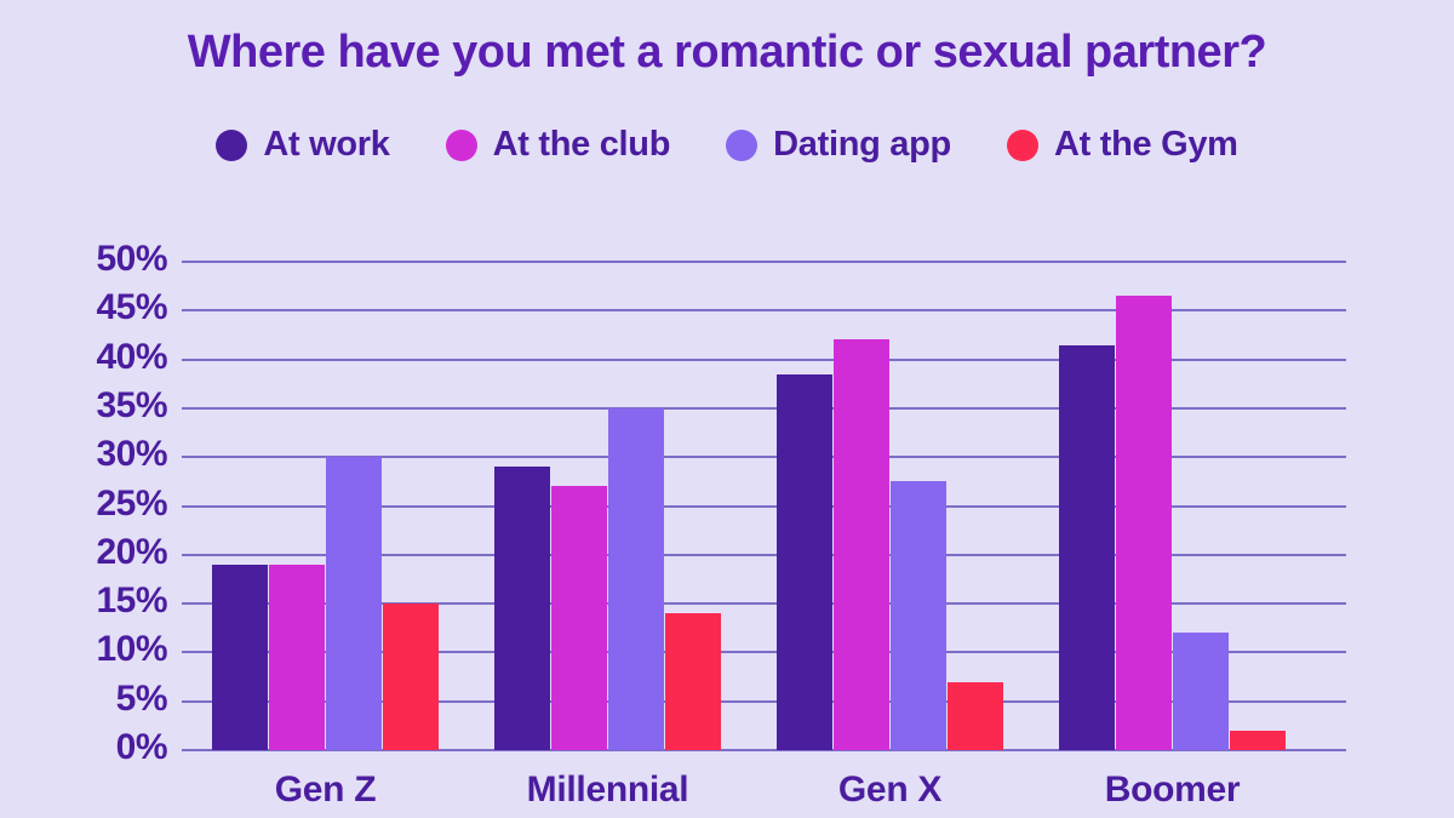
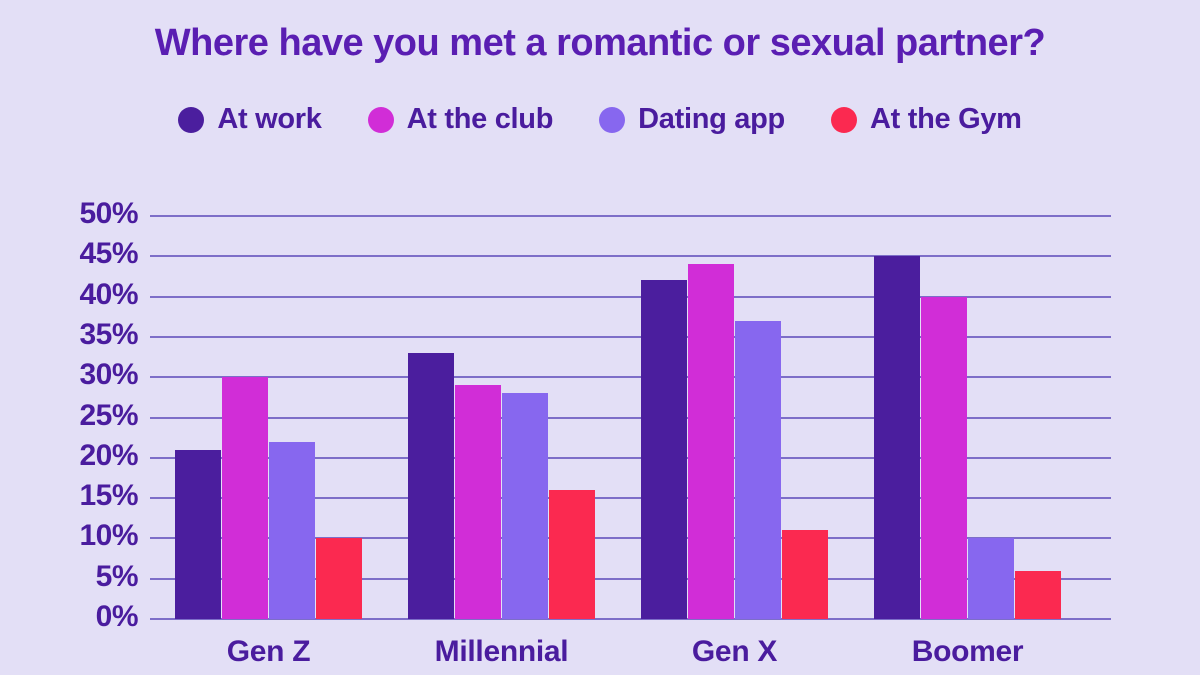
At work/Gen Z: 19% -> 21%
At the club/Gen Z: 19% -> 30%
Dating app/Gen Z: 30% -> 22%
At the Gym/Gen Z: 15% -> 10%
At work/Millennial: 29% -> 33%
At the club/Millennial: 27% -> 29%
Dating app/Millennial: 35% -> 28%
At the Gym/Millennial: 14% -> 16%
At work/Gen X: 38% -> 42%
At the club/Gen X: 42% -> 44%
Dating app/Gen X: 28% -> 37%
At the Gym/Gen X: 7% -> 11%
At work/Boomer: 42% -> 45%
At the club/Boomer: 46% -> 40%
Dating app/Boomer: 12% -> 10%
At the Gym/Boomer: 2% -> 6%
